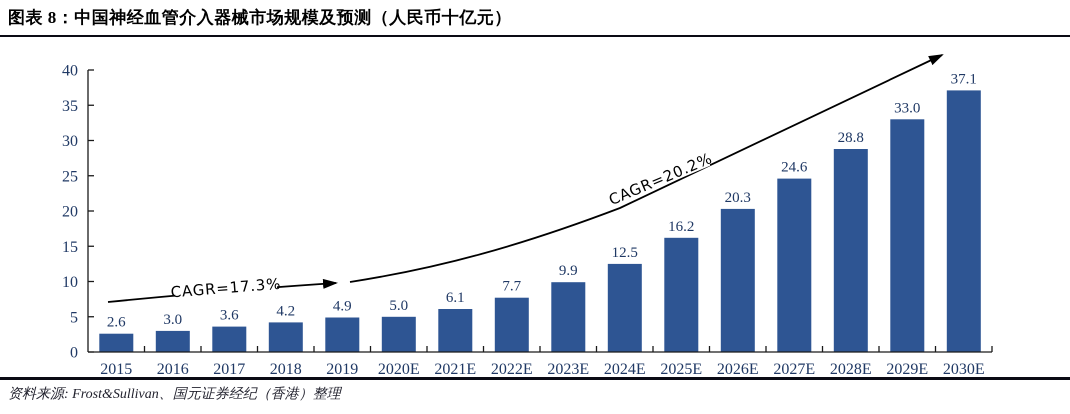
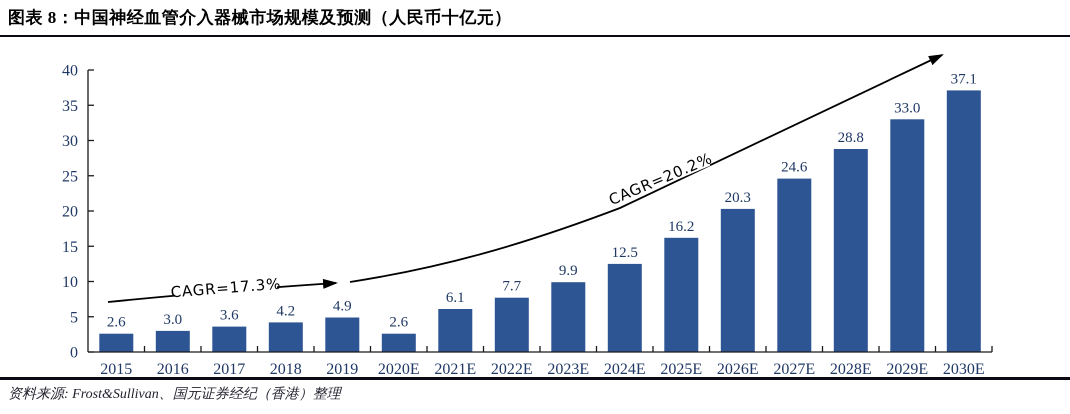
2020E: 5.0 -> 2.6
